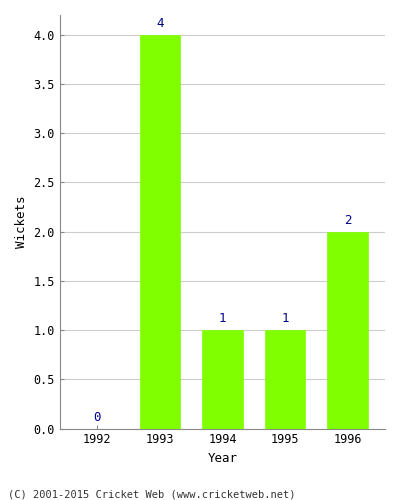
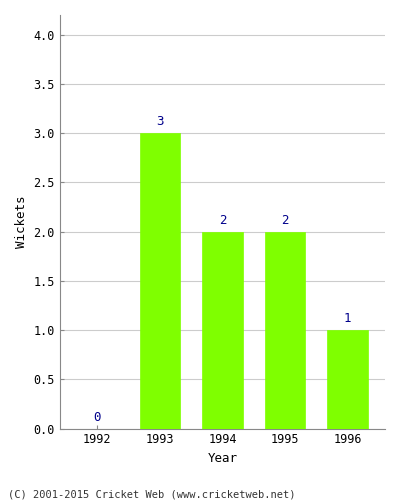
1993: 4 -> 3
1994: 1 -> 2
1995: 1 -> 2
1996: 2 -> 1
